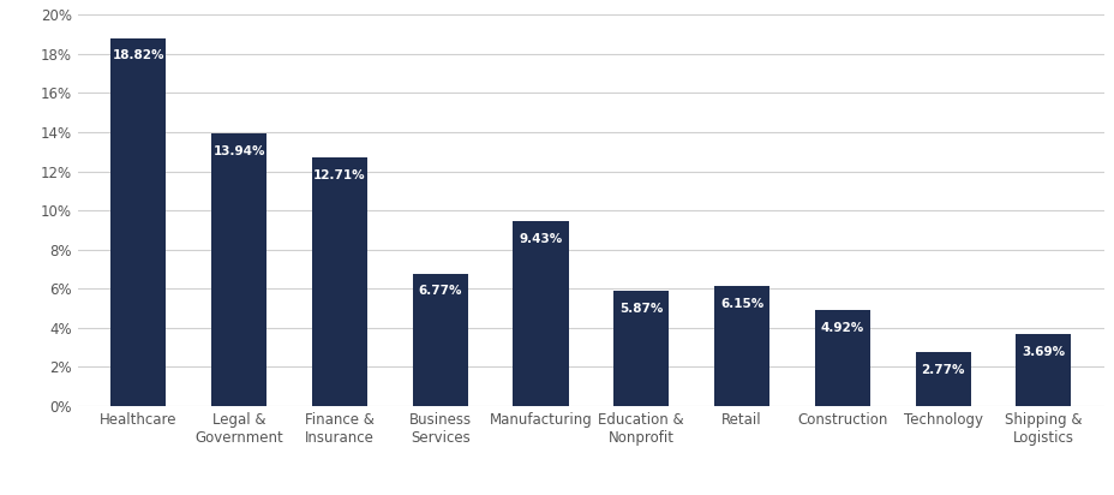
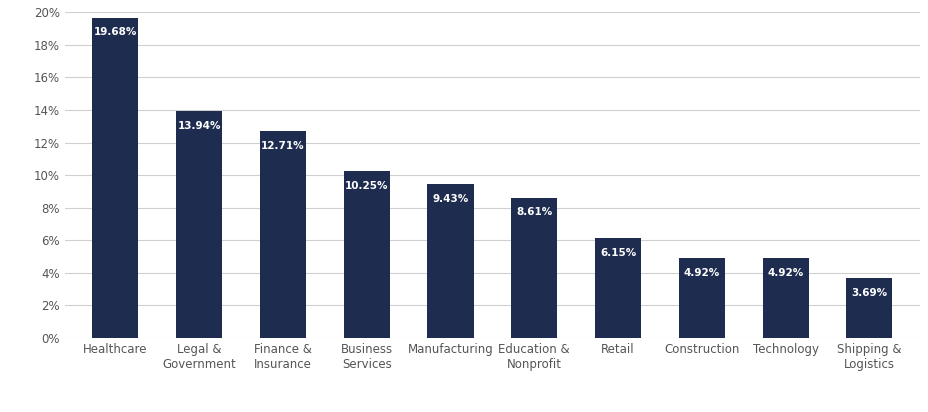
Healthcare: 18.82% -> 19.68%
Business Services: 6.77% -> 10.25%
Education & Nonprofit: 5.87% -> 8.61%
Technology: 2.77% -> 4.92%
